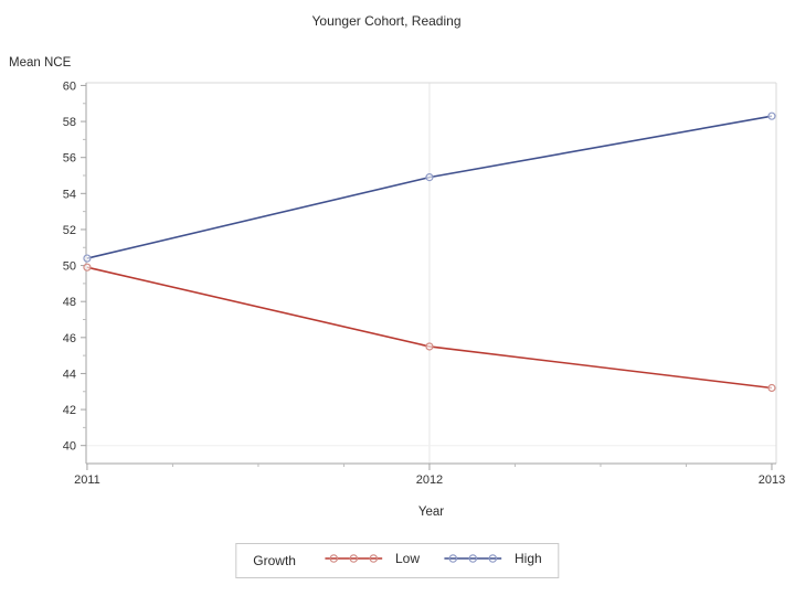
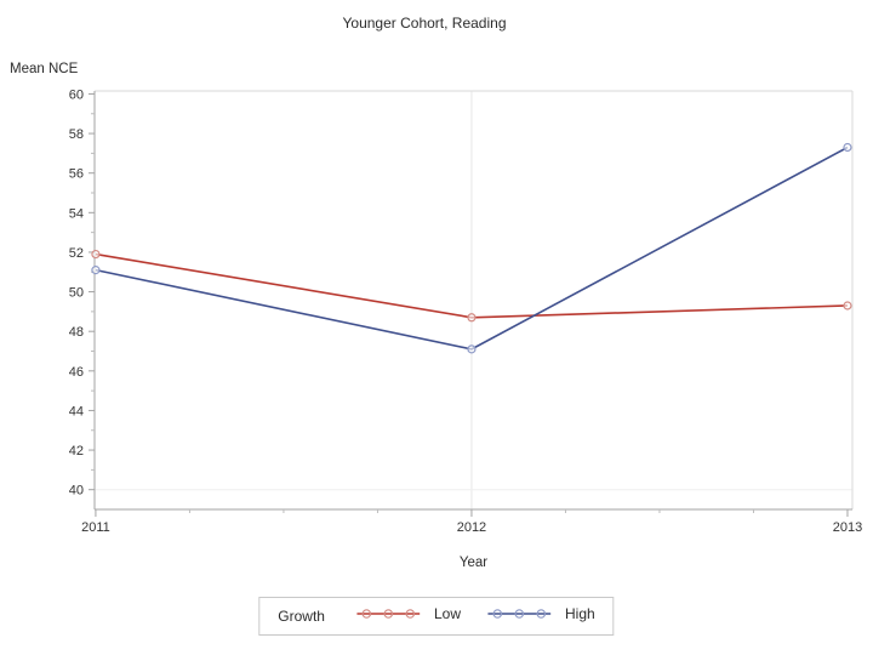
Low/2011: 49.9 -> 51.9
High/2011: 50.4 -> 51.1
Low/2012: 45.5 -> 48.7
High/2012: 54.9 -> 47.1
Low/2013: 43.2 -> 49.3
High/2013: 58.3 -> 57.3
